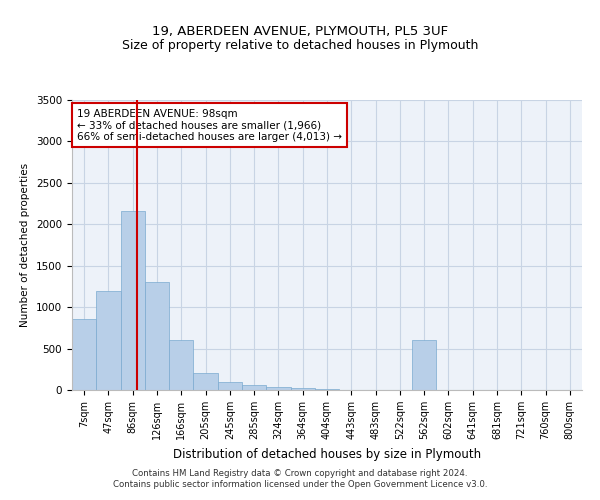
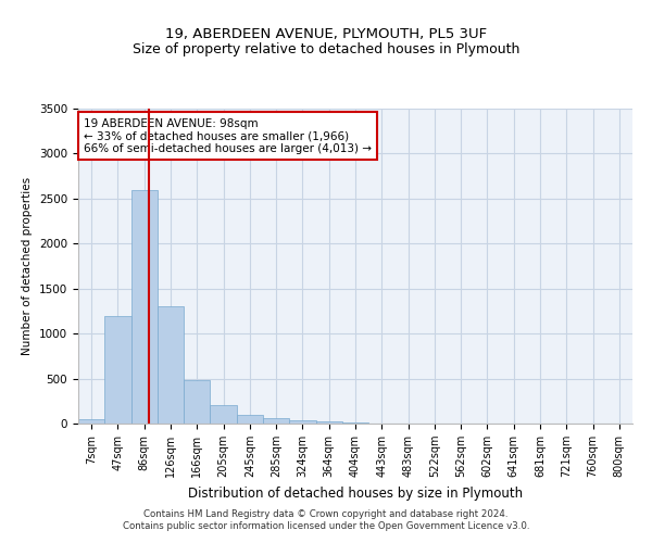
7sqm: 860 -> 50
86sqm: 2160 -> 2600
166sqm: 600 -> 480
562sqm: 600 -> 0
